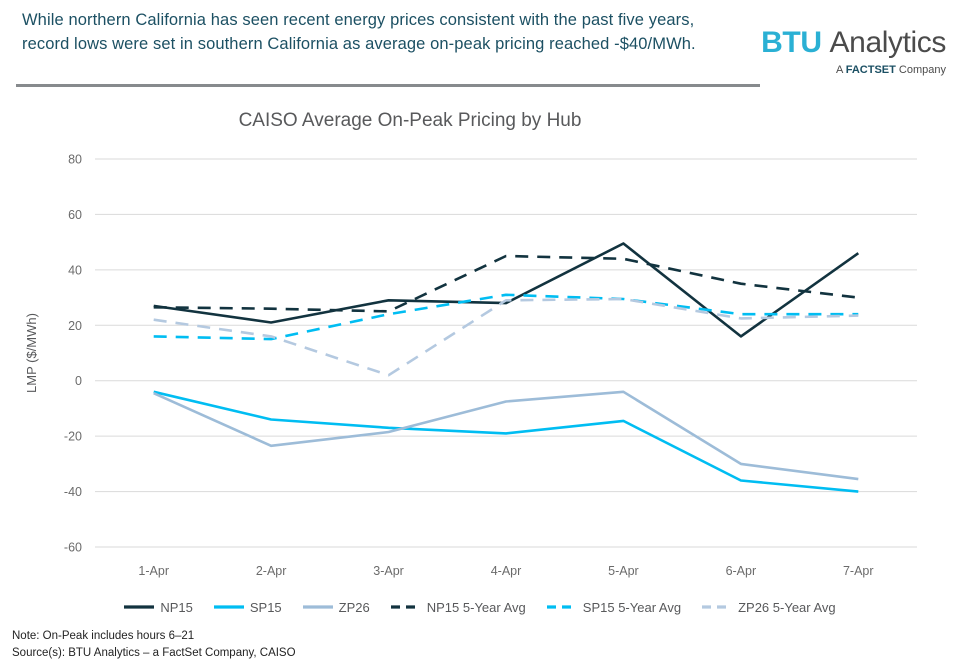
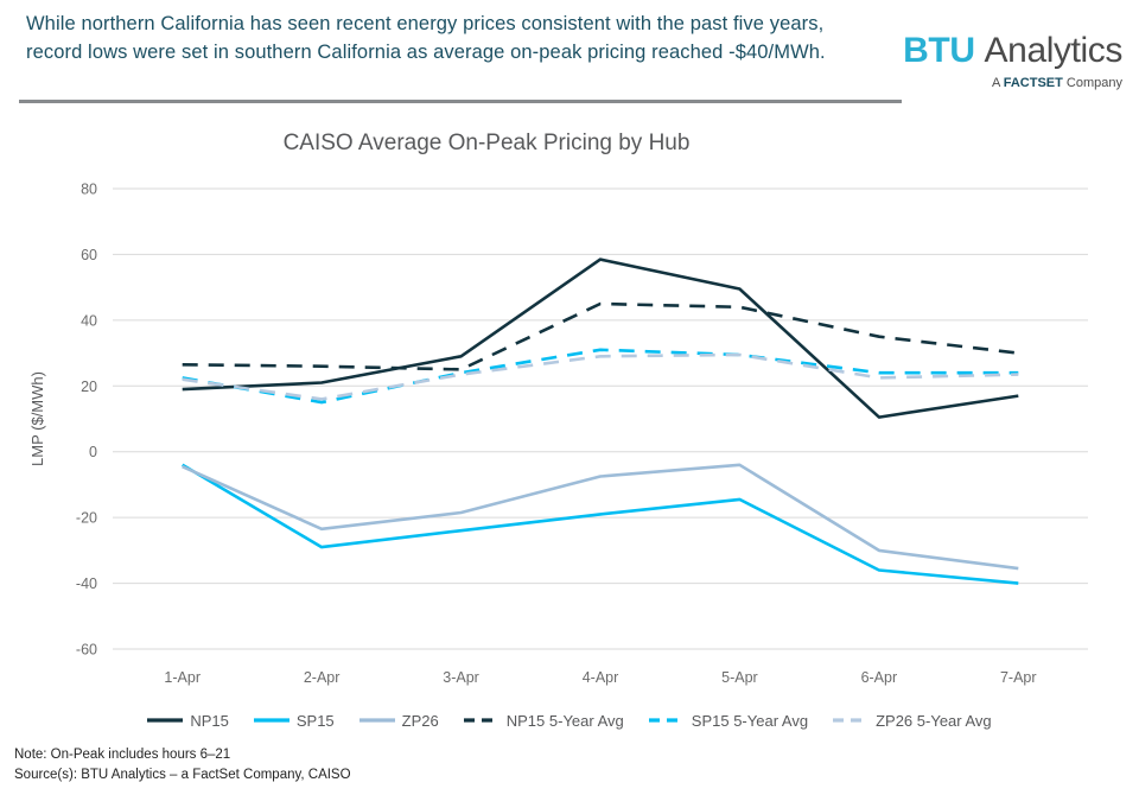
NP15/1-Apr: 27 -> 19
SP15 5-Year Avg/1-Apr: 16 -> 22
SP15/2-Apr: -14 -> -29
SP15/3-Apr: -17 -> -24
ZP26 5-Year Avg/3-Apr: 2 -> 24
NP15/4-Apr: 28 -> 58
NP15/6-Apr: 16 -> 10
NP15/7-Apr: 46 -> 17
